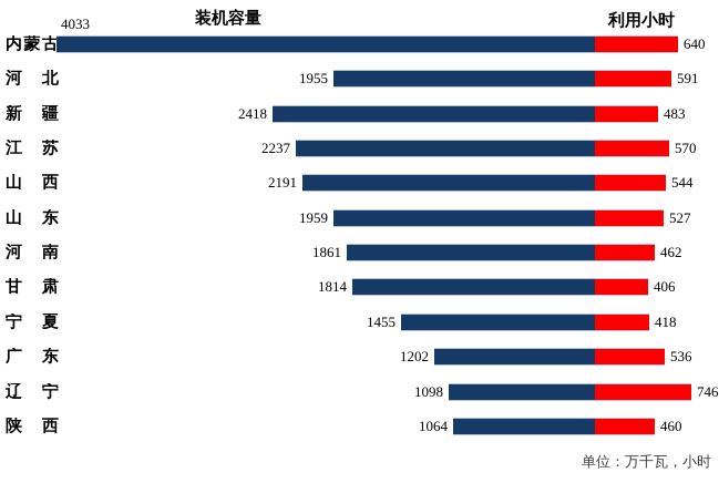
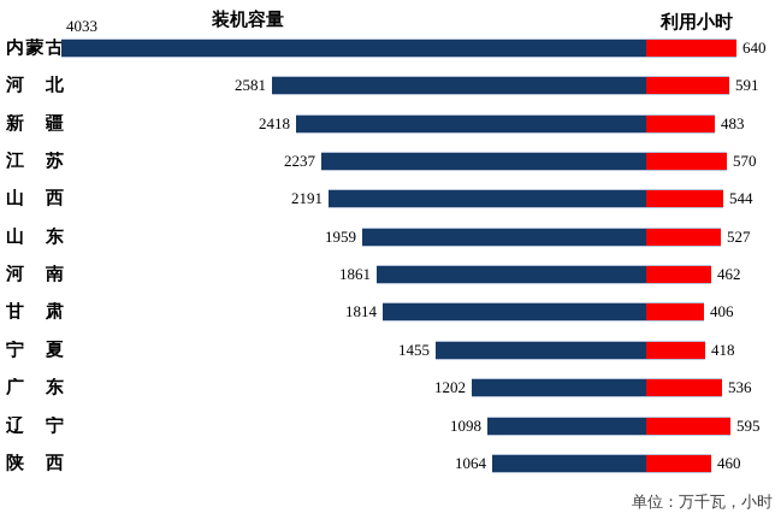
装机容量/河北: 1955 -> 2581
利用小时/辽宁: 746 -> 595
